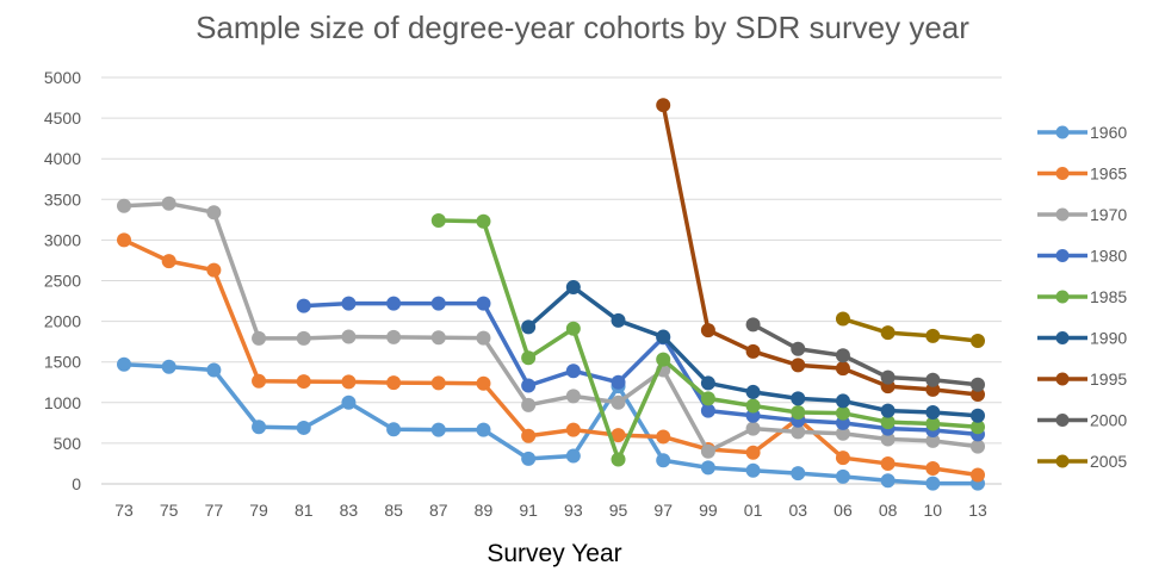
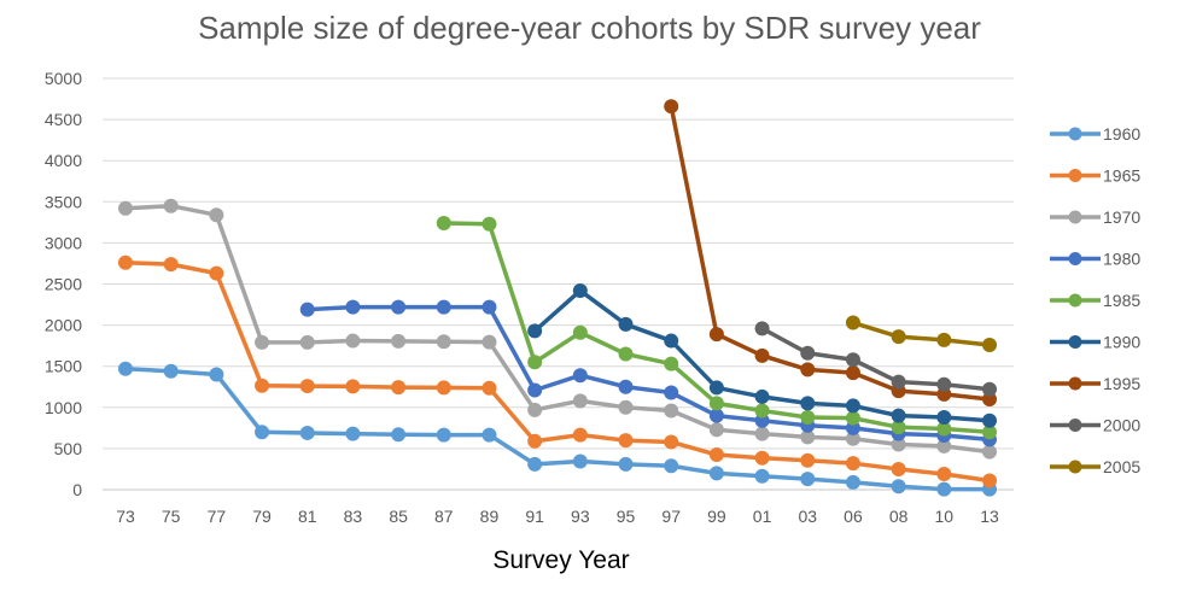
1965/73: 3000 -> 2800
1960/83: 1000 -> 700
1960/95: 1200 -> 300
1985/95: 300 -> 1600
1970/97: 1400 -> 1000
1980/97: 1800 -> 1200
1970/99: 400 -> 700
1965/03: 800 -> 400
